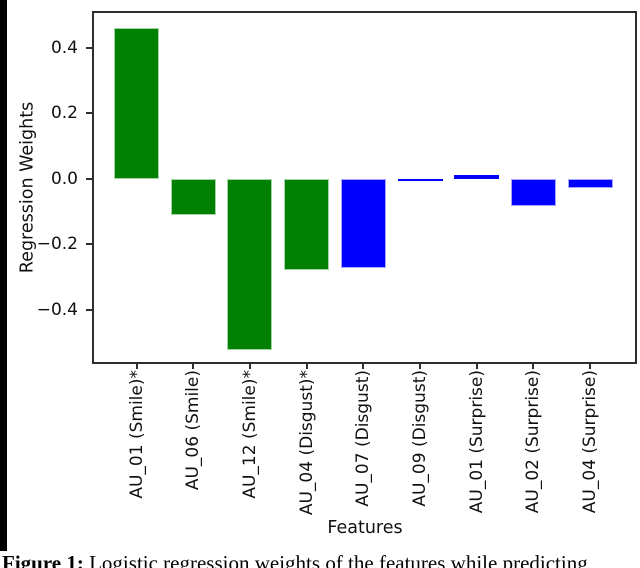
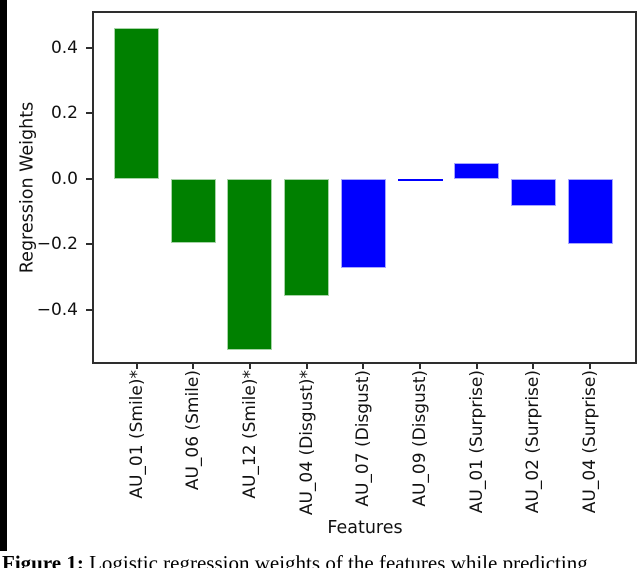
AU_06 (Smile): -0.11 -> -0.20
AU_04 (Disgust)*: -0.28 -> -0.36
AU_01 (Surprise): 0.01 -> 0.05
AU_04 (Surprise): -0.03 -> -0.20
